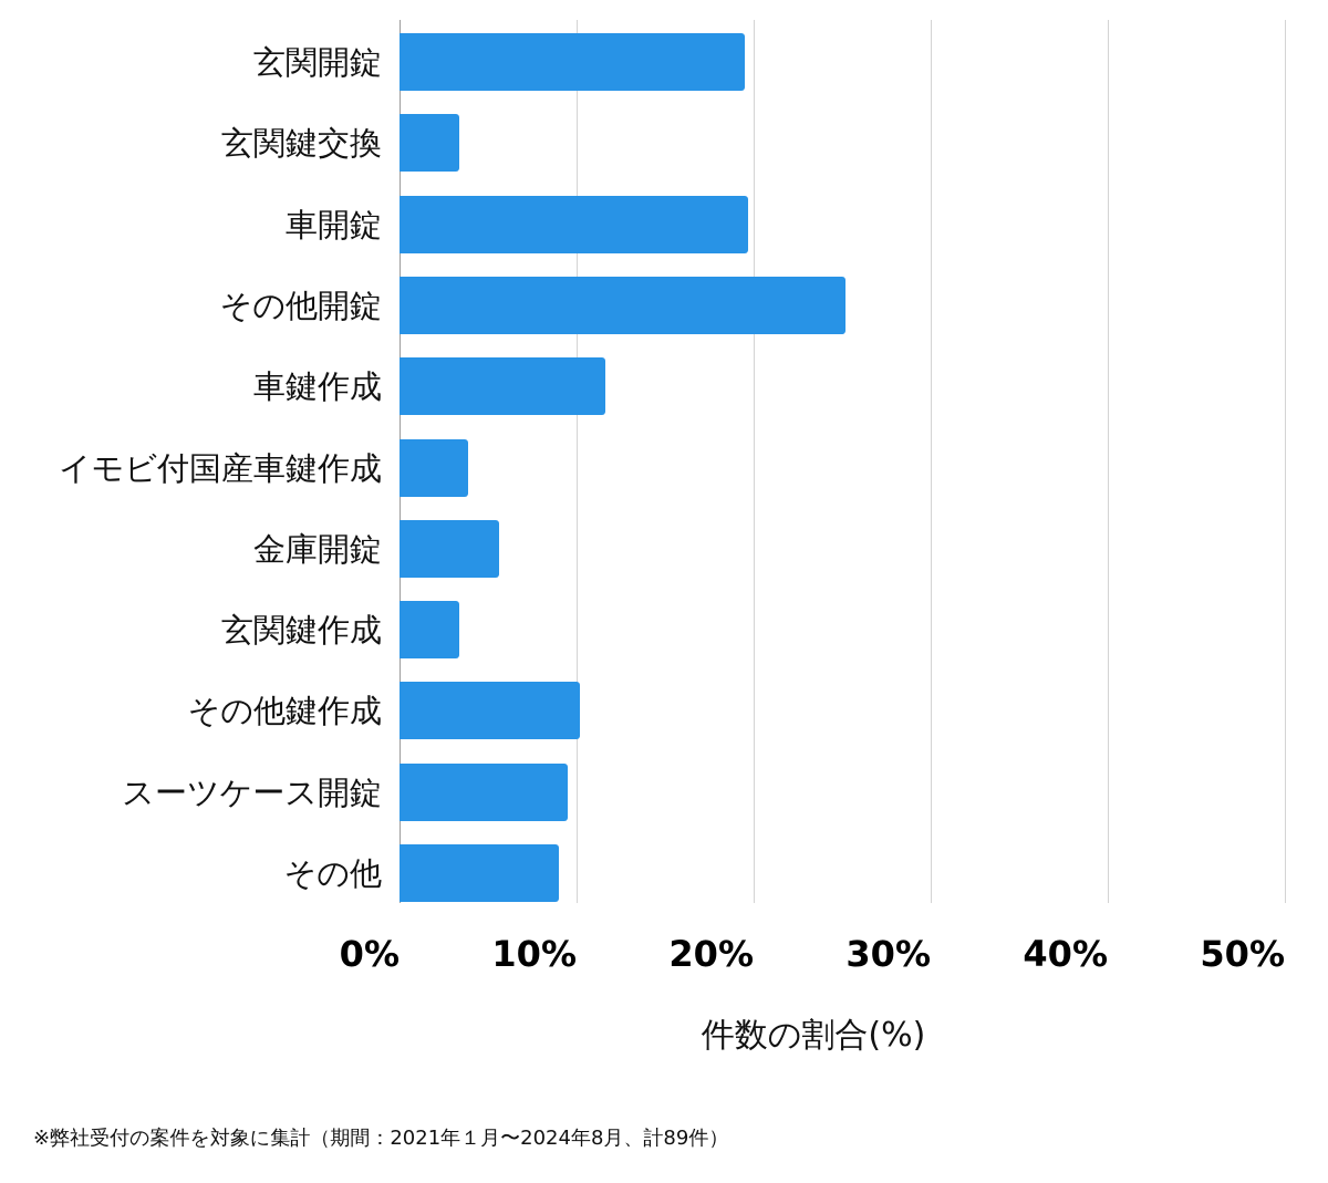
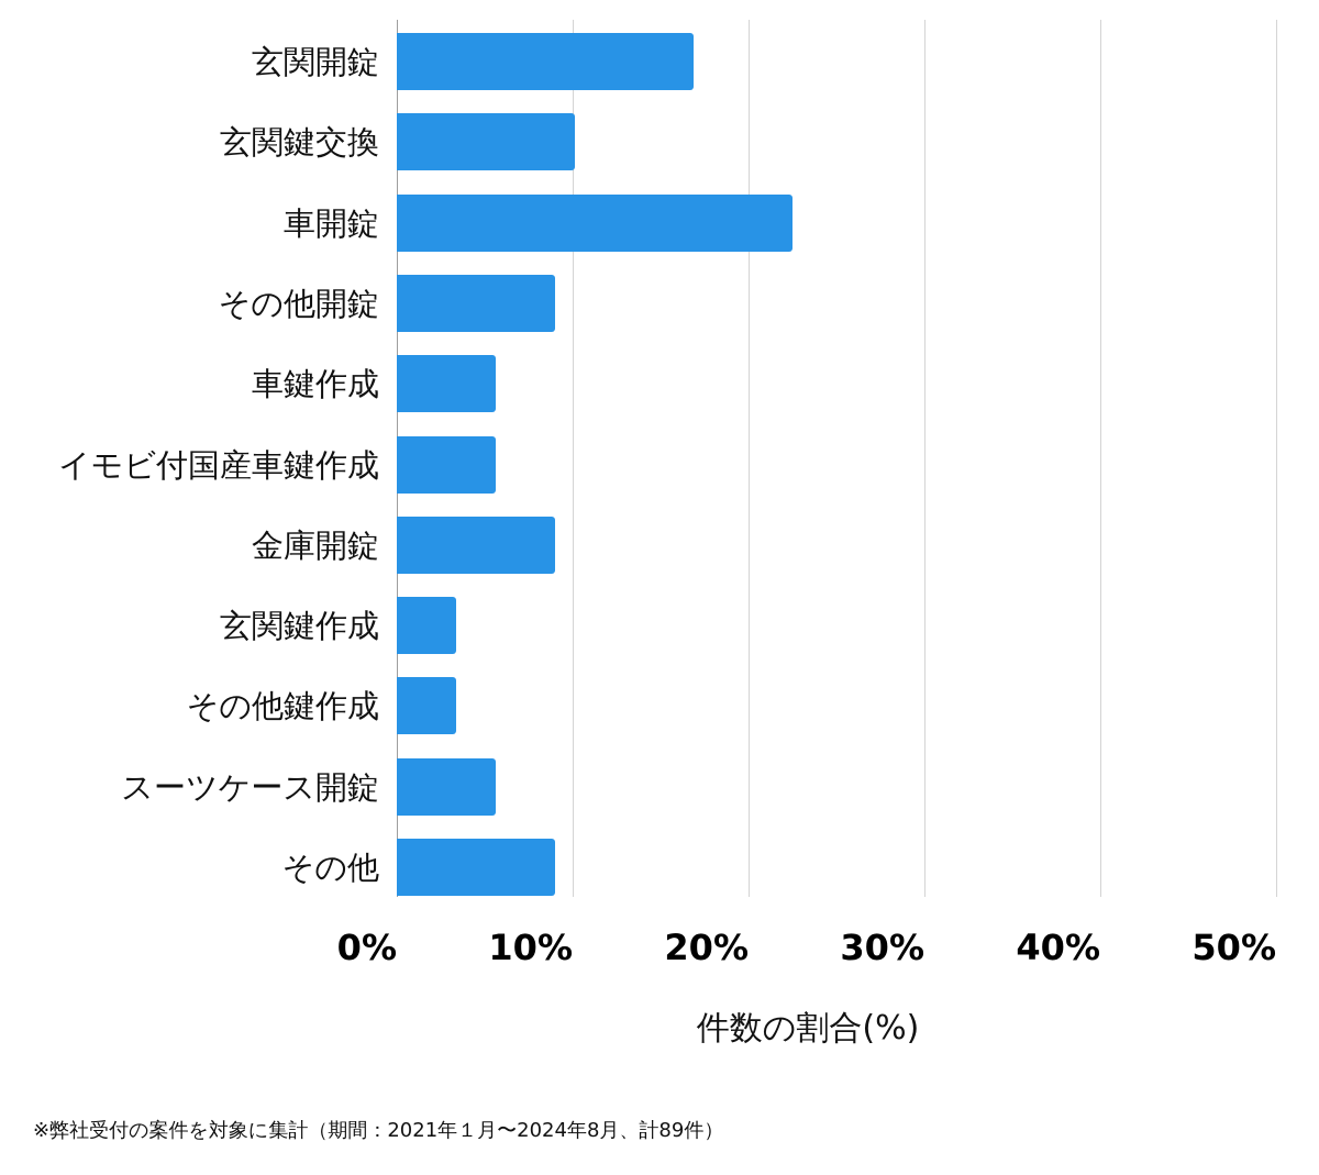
玄関開錠: 19.5% -> 16.9%
玄関鍵交換: 3.4% -> 10.1%
車開錠: 19.7% -> 22.5%
その他開錠: 25.2% -> 9.0%
車鍵作成: 11.6% -> 5.6%
イモビ付国産車鍵作成: 3.9% -> 5.6%
金庫開錠: 5.6% -> 9.0%
その他鍵作成: 10.2% -> 3.4%
スーツケース開錠: 9.5% -> 5.6%
